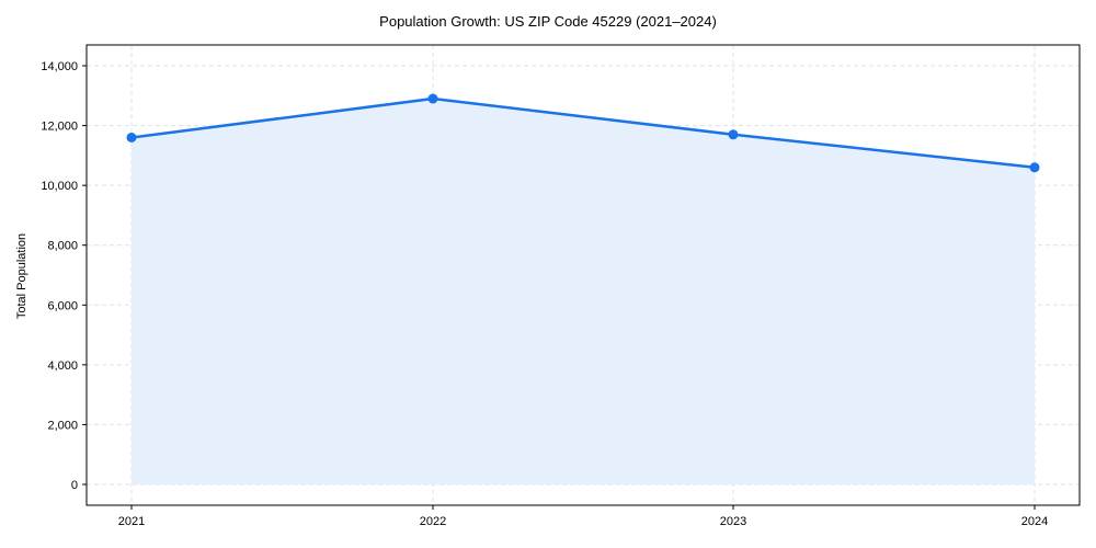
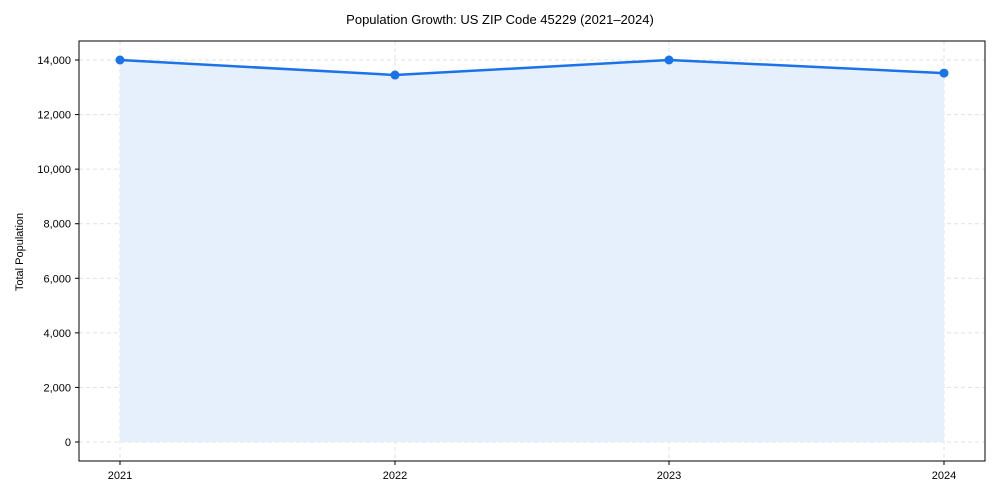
2021: 11600 -> 14000
2022: 12900 -> 13400
2023: 11700 -> 14000
2024: 10600 -> 13500
